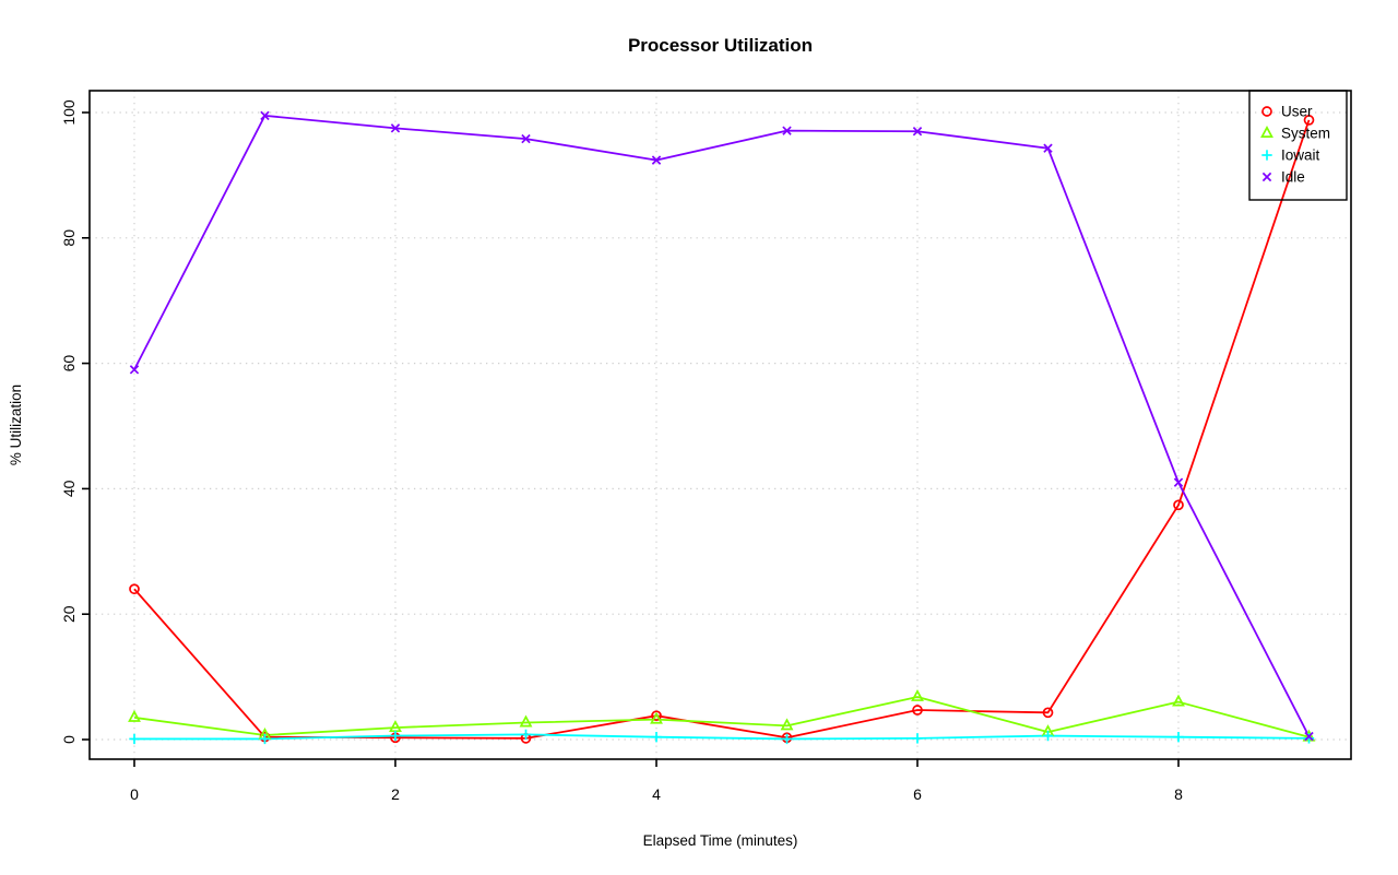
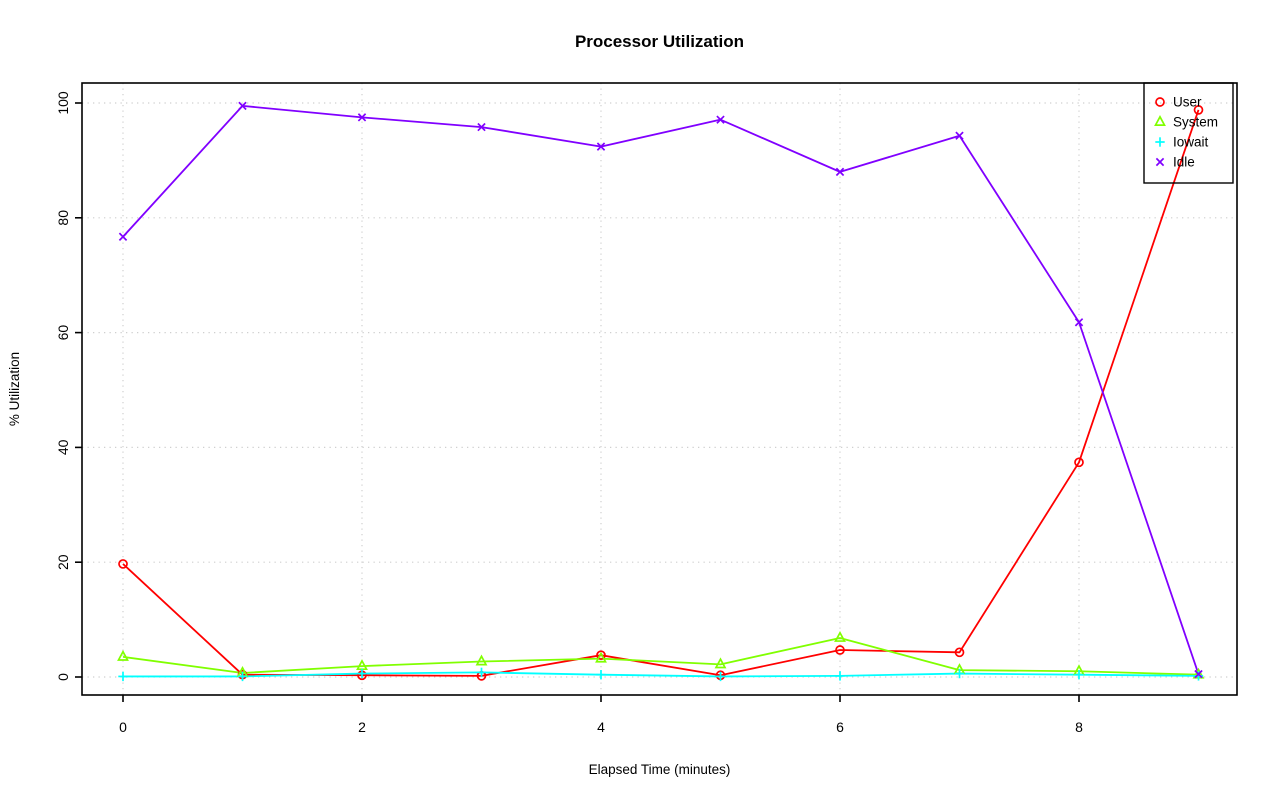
User/0: 24 -> 20
Idle/0: 59 -> 77
Idle/6: 97 -> 88
System/8: 6 -> 1
Idle/8: 41 -> 62
